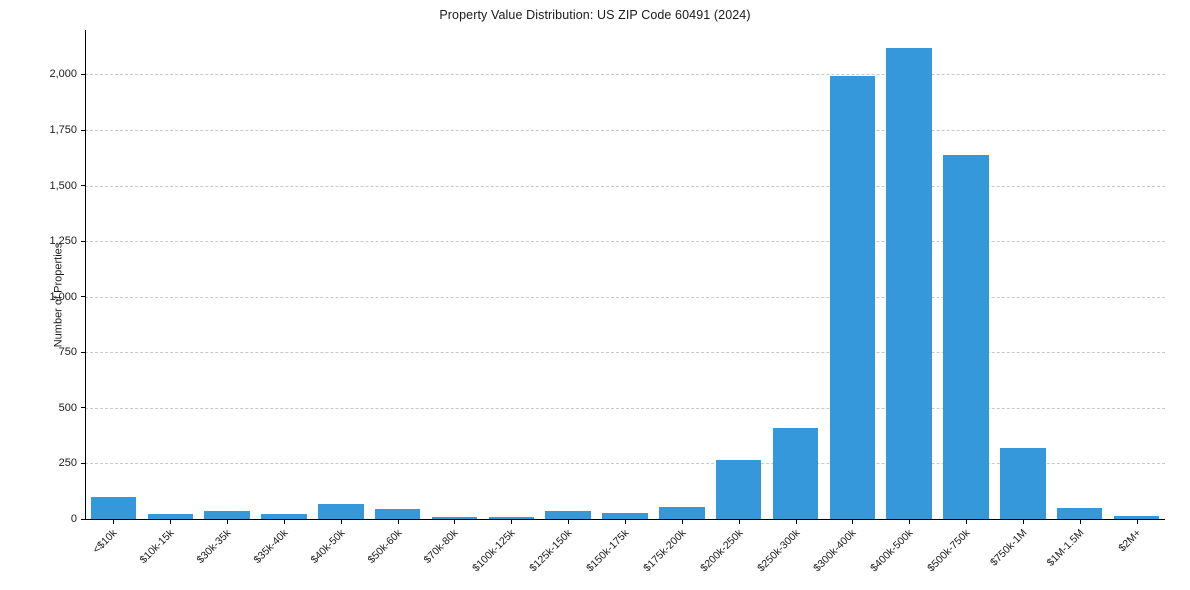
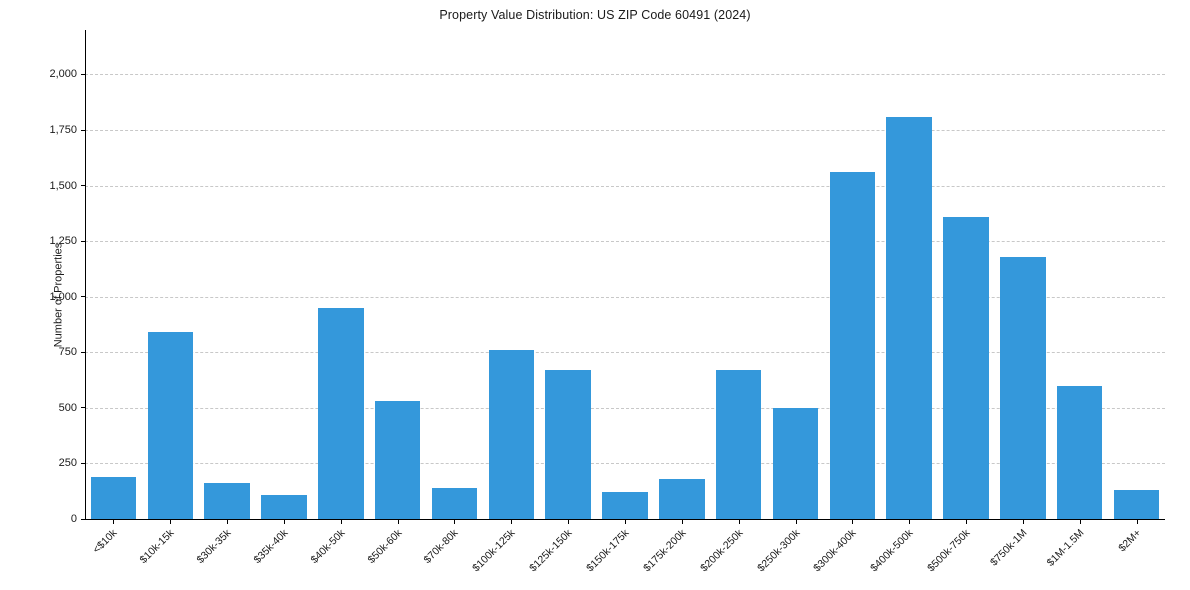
<$10k: 100 -> 190
$10k-15k: 20 -> 840
$30k-35k: 40 -> 160
$35k-40k: 20 -> 110
$40k-50k: 70 -> 950
$50k-60k: 50 -> 530
$70k-80k: 10 -> 140
$100k-125k: 10 -> 760
$125k-150k: 40 -> 670
$150k-175k: 30 -> 120
$175k-200k: 50 -> 180
$200k-250k: 270 -> 670
$250k-300k: 410 -> 500
$300k-400k: 1990 -> 1560
$400k-500k: 2120 -> 1810
$500k-750k: 1640 -> 1360
$750k-1M: 320 -> 1180
$1M-1.5M: 50 -> 600
$2M+: 10 -> 130
